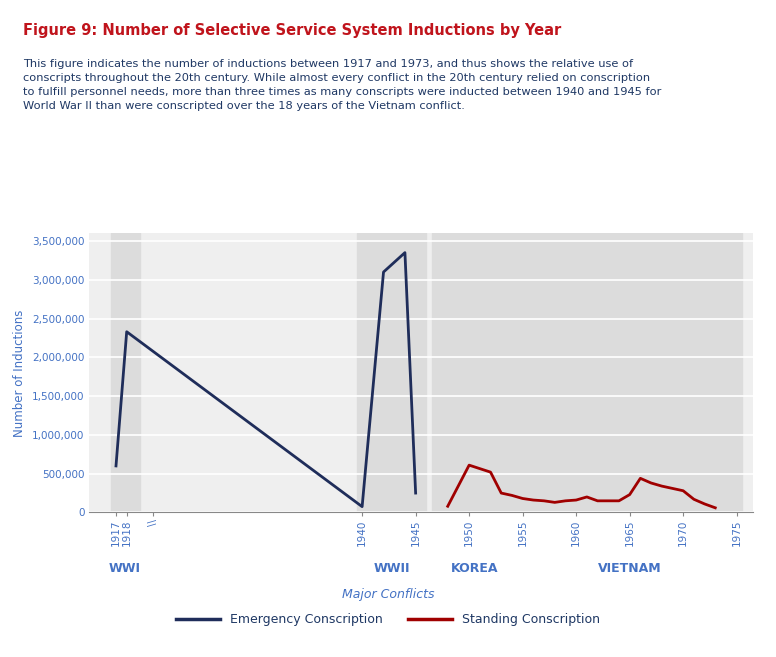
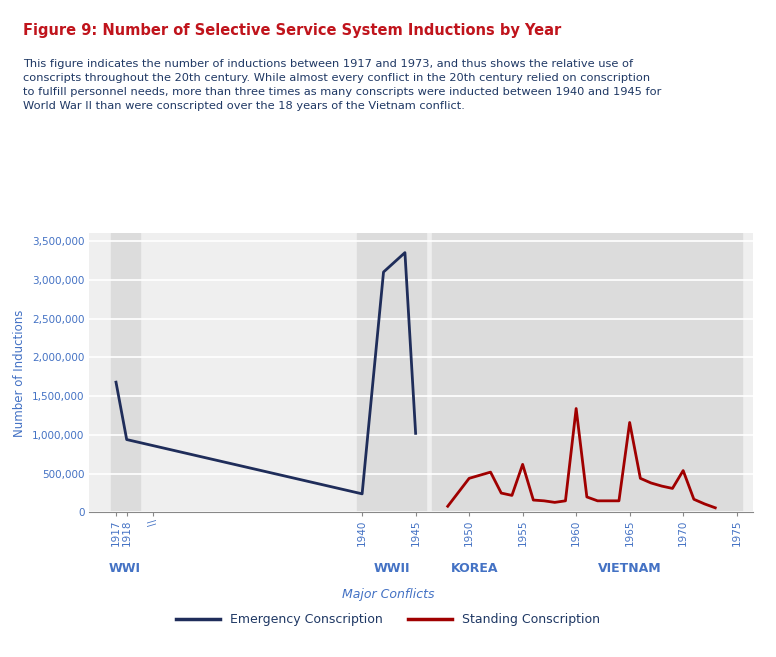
Emergency Conscription/1917: 600,000 -> 1,680,000
Emergency Conscription/1918: 2,330,000 -> 940,000
Emergency Conscription/1940: 80,000 -> 240,000
Emergency Conscription/1945: 250,000 -> 1,020,000
Standing Conscription/1950: 610,000 -> 440,000
Standing Conscription/1955: 180,000 -> 620,000
Standing Conscription/1960: 160,000 -> 1,340,000
Standing Conscription/1965: 230,000 -> 1,160,000
Standing Conscription/1970: 280,000 -> 540,000
